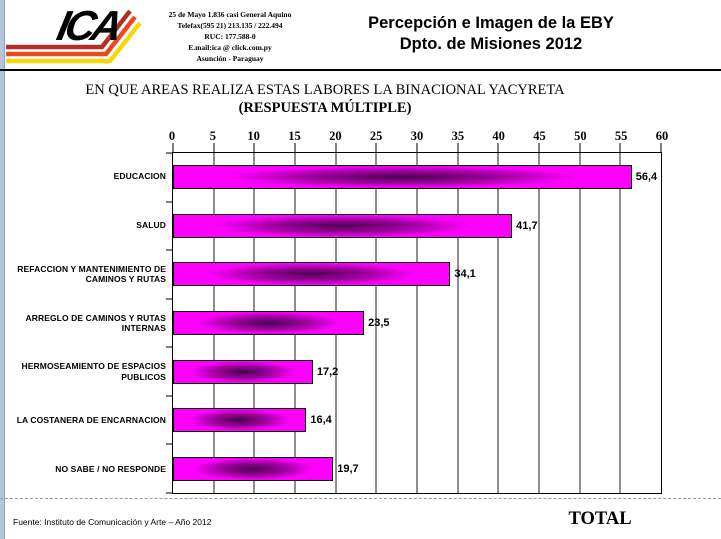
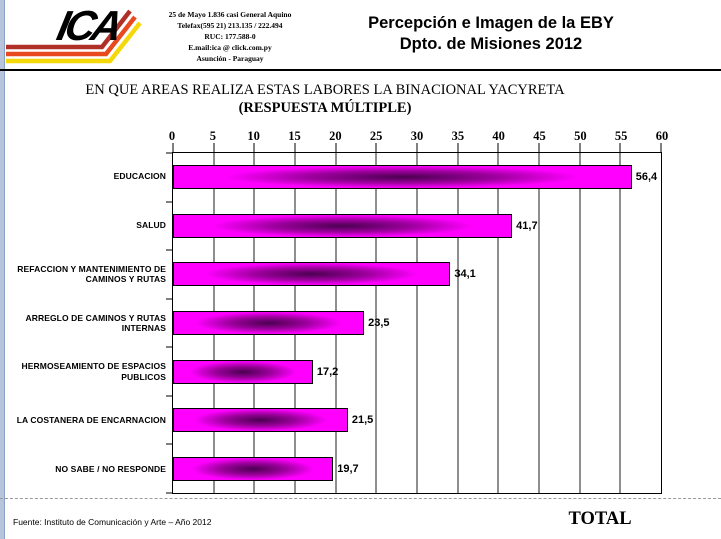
LA COSTANERA DE ENCARNACION: 16,4 -> 21,5
